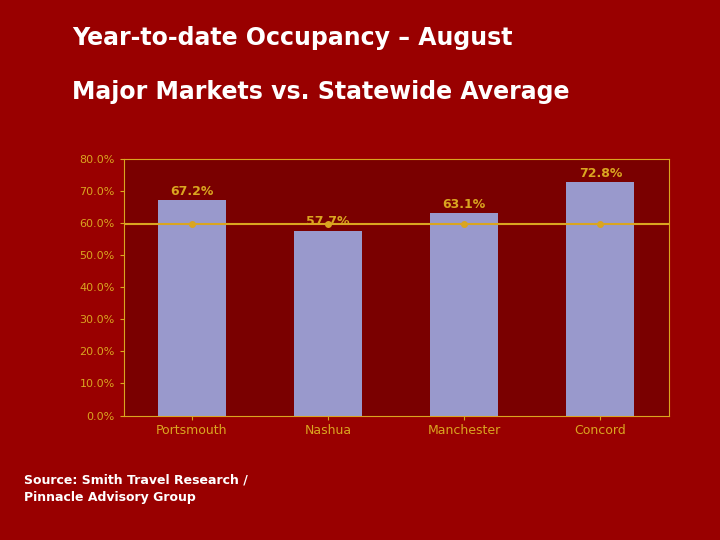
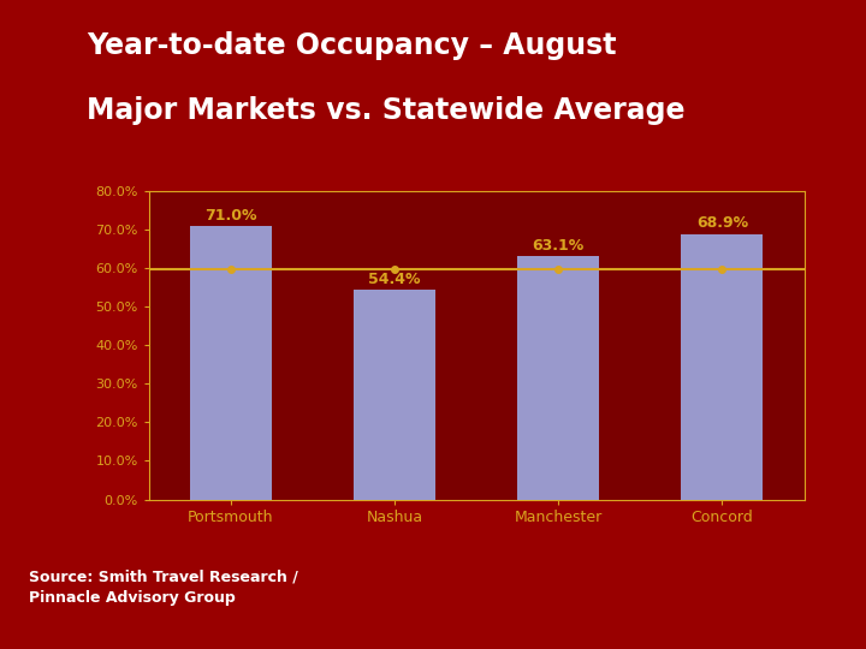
Portsmouth: 67.2% -> 71.0%
Nashua: 57.7% -> 54.4%
Concord: 72.8% -> 68.9%
